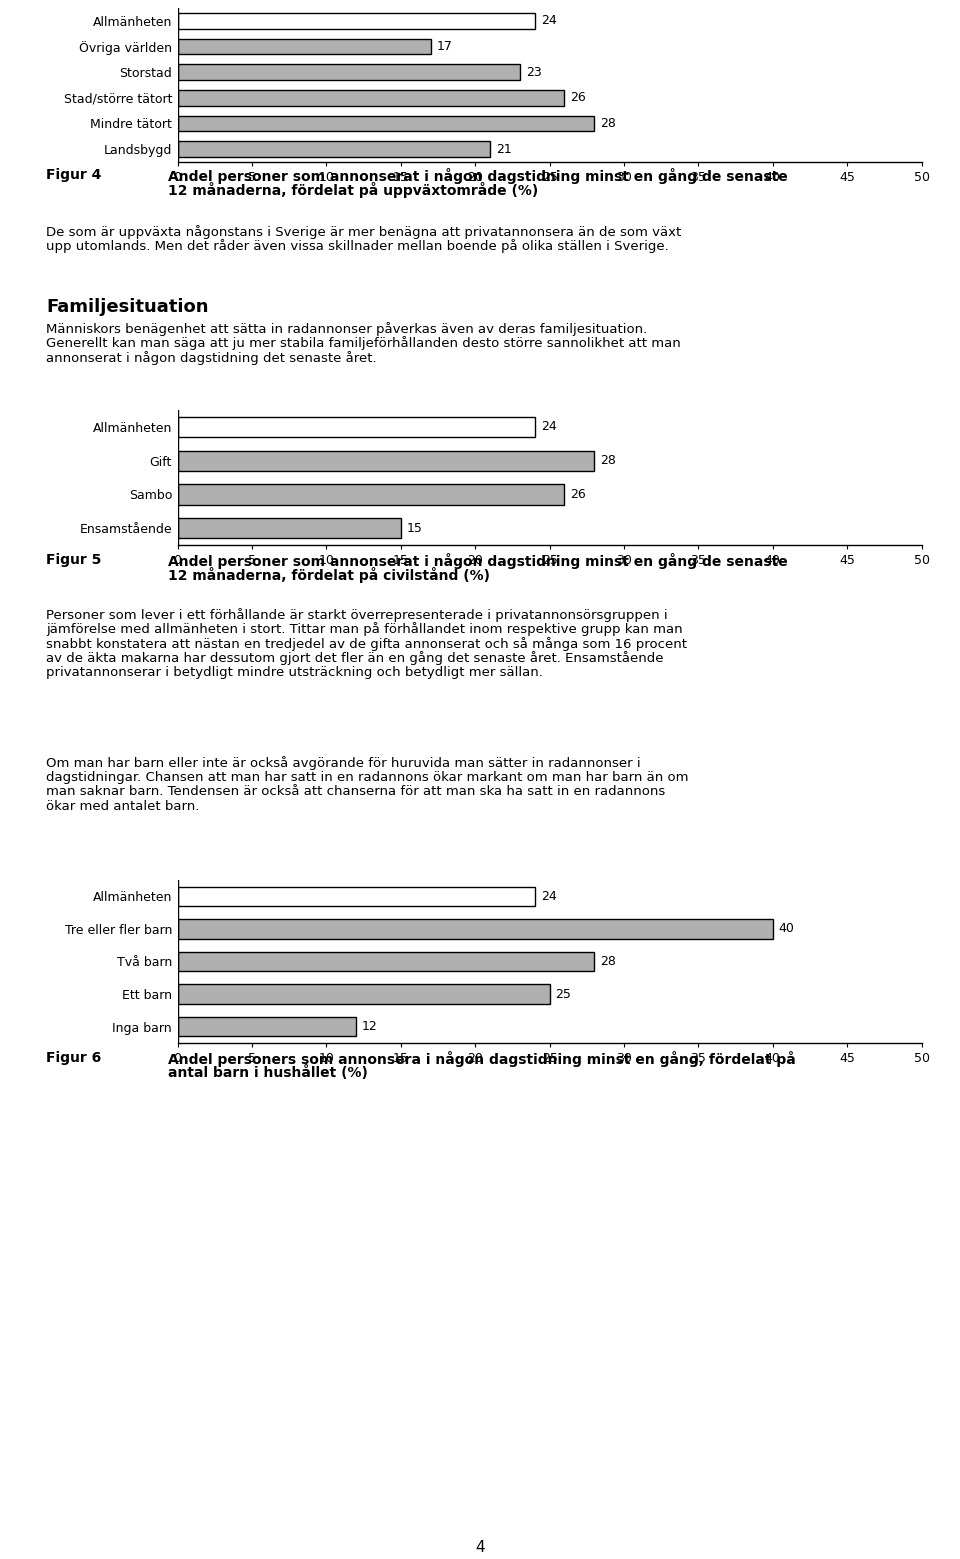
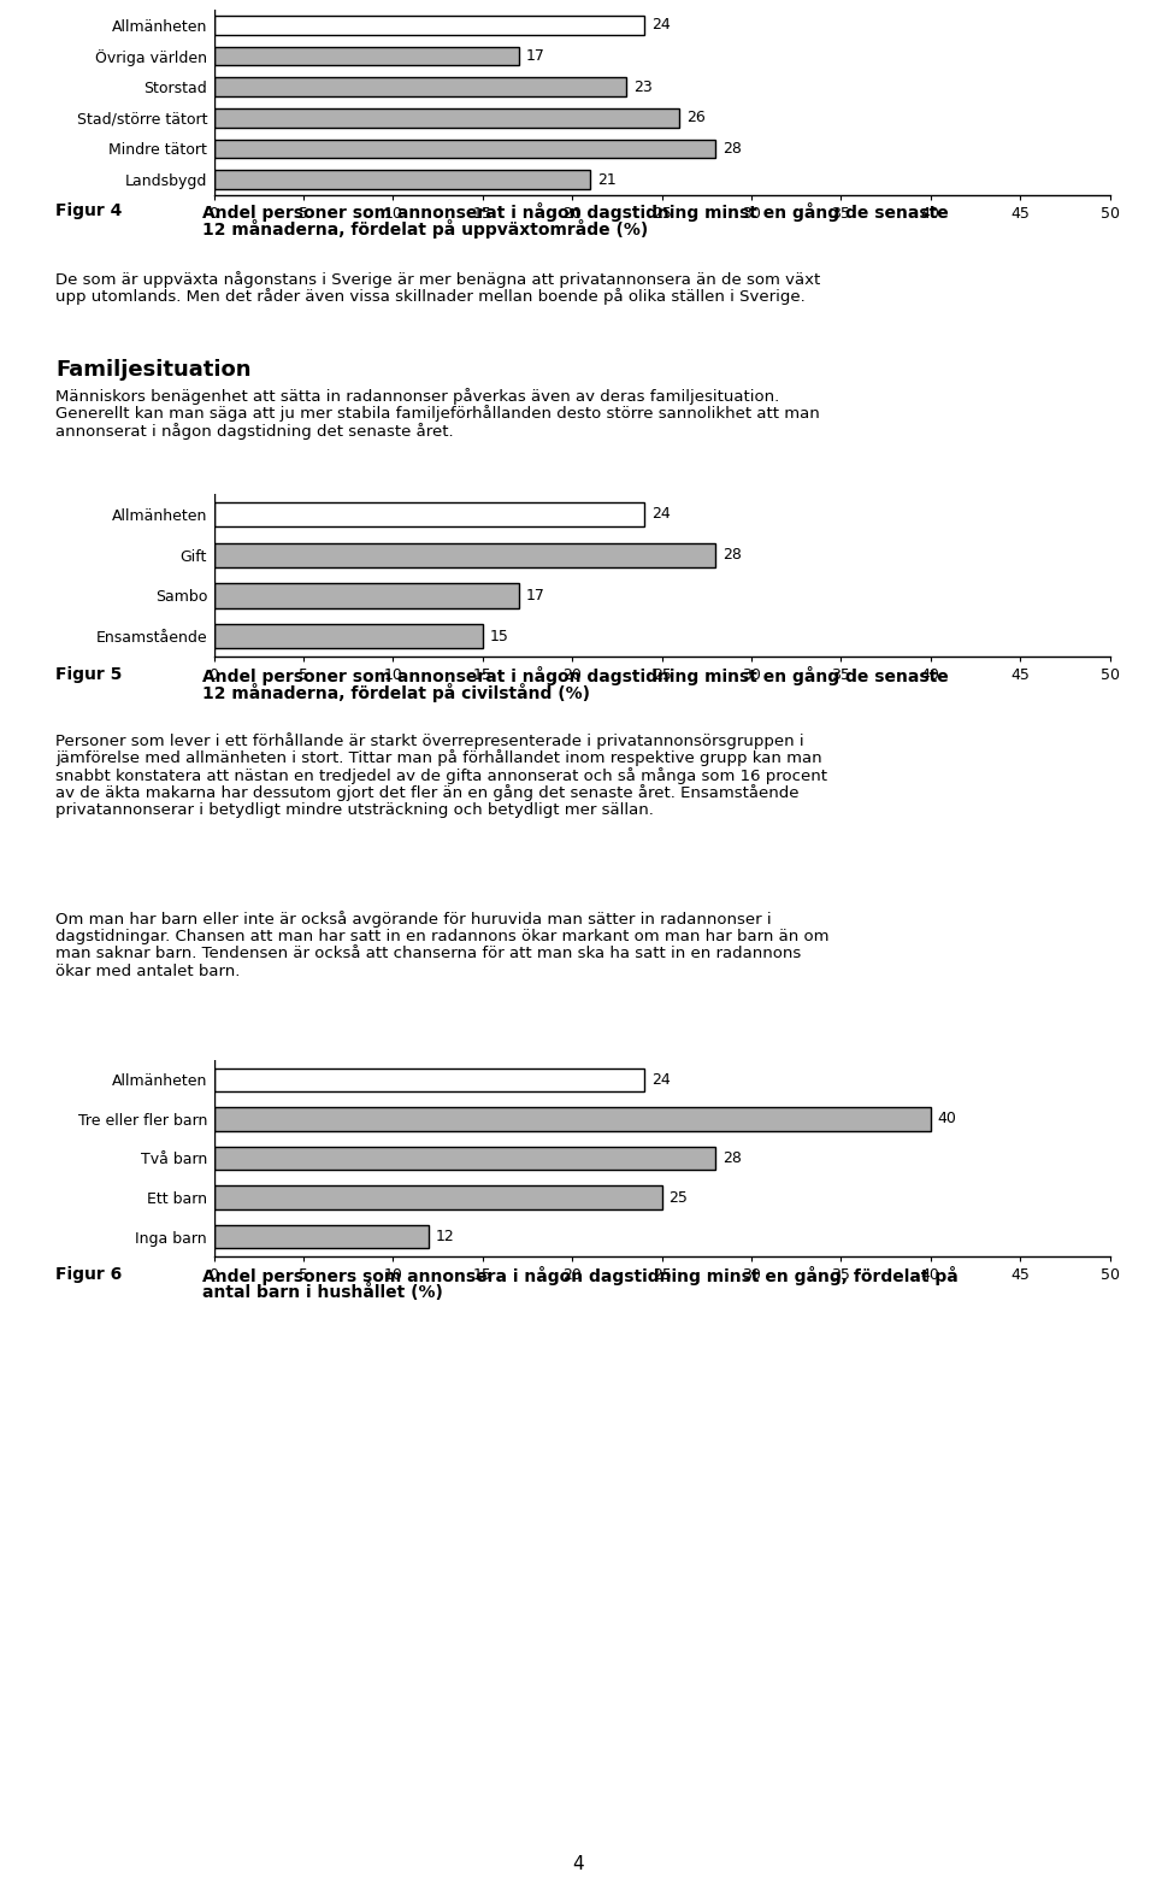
Sambo: 26 -> 17
